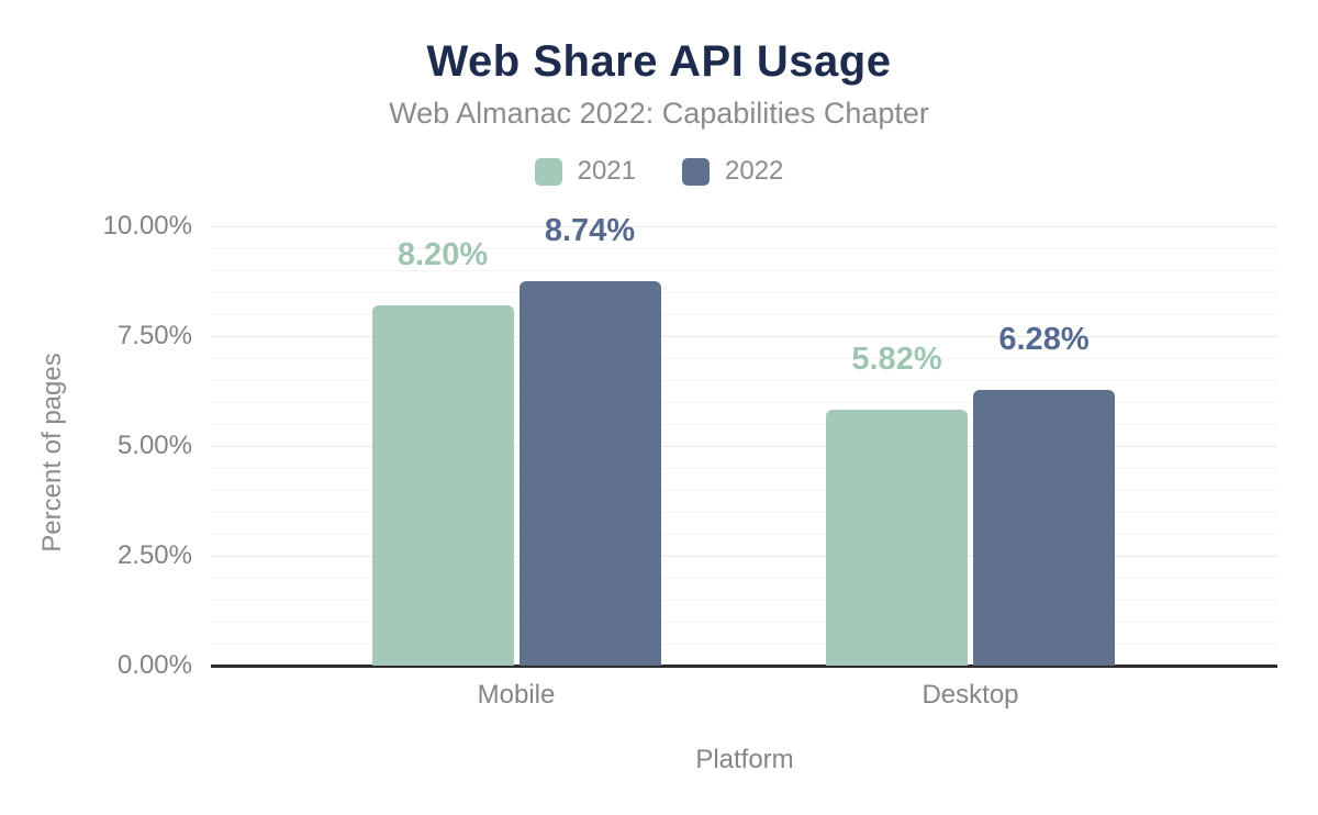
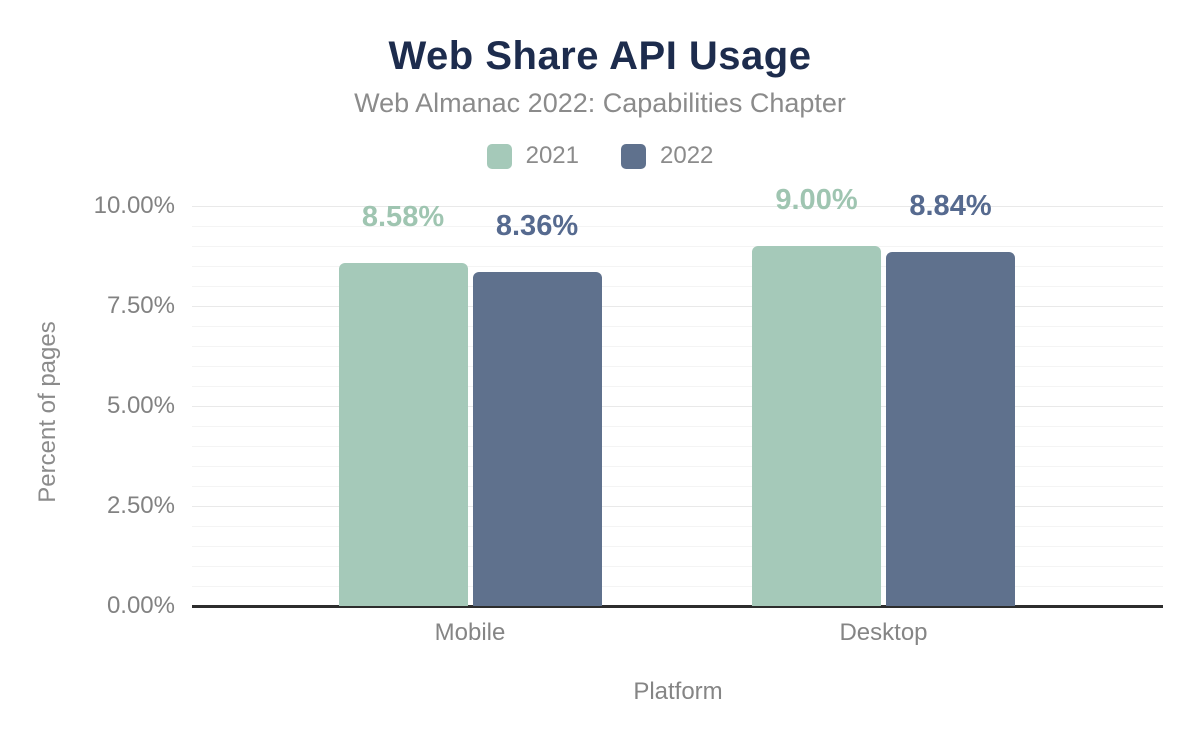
2021/Mobile: 8.20% -> 8.58%
2022/Mobile: 8.74% -> 8.36%
2021/Desktop: 5.82% -> 9.00%
2022/Desktop: 6.28% -> 8.84%
